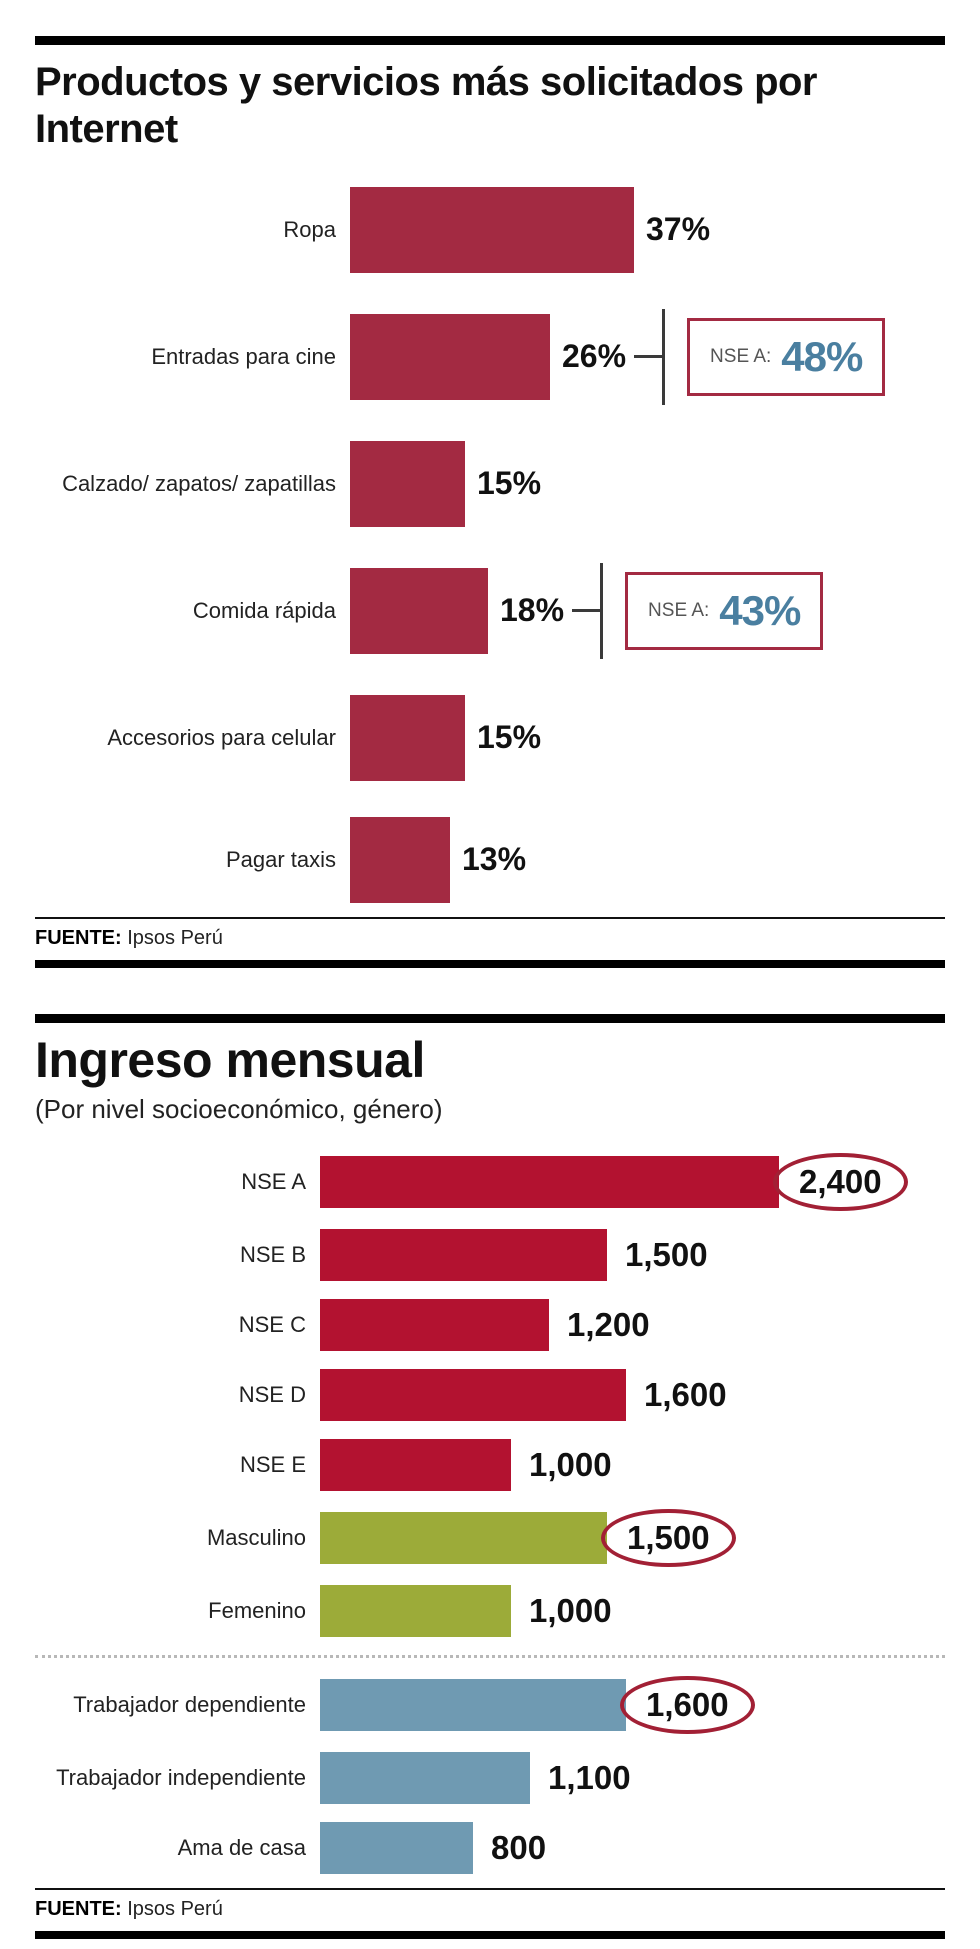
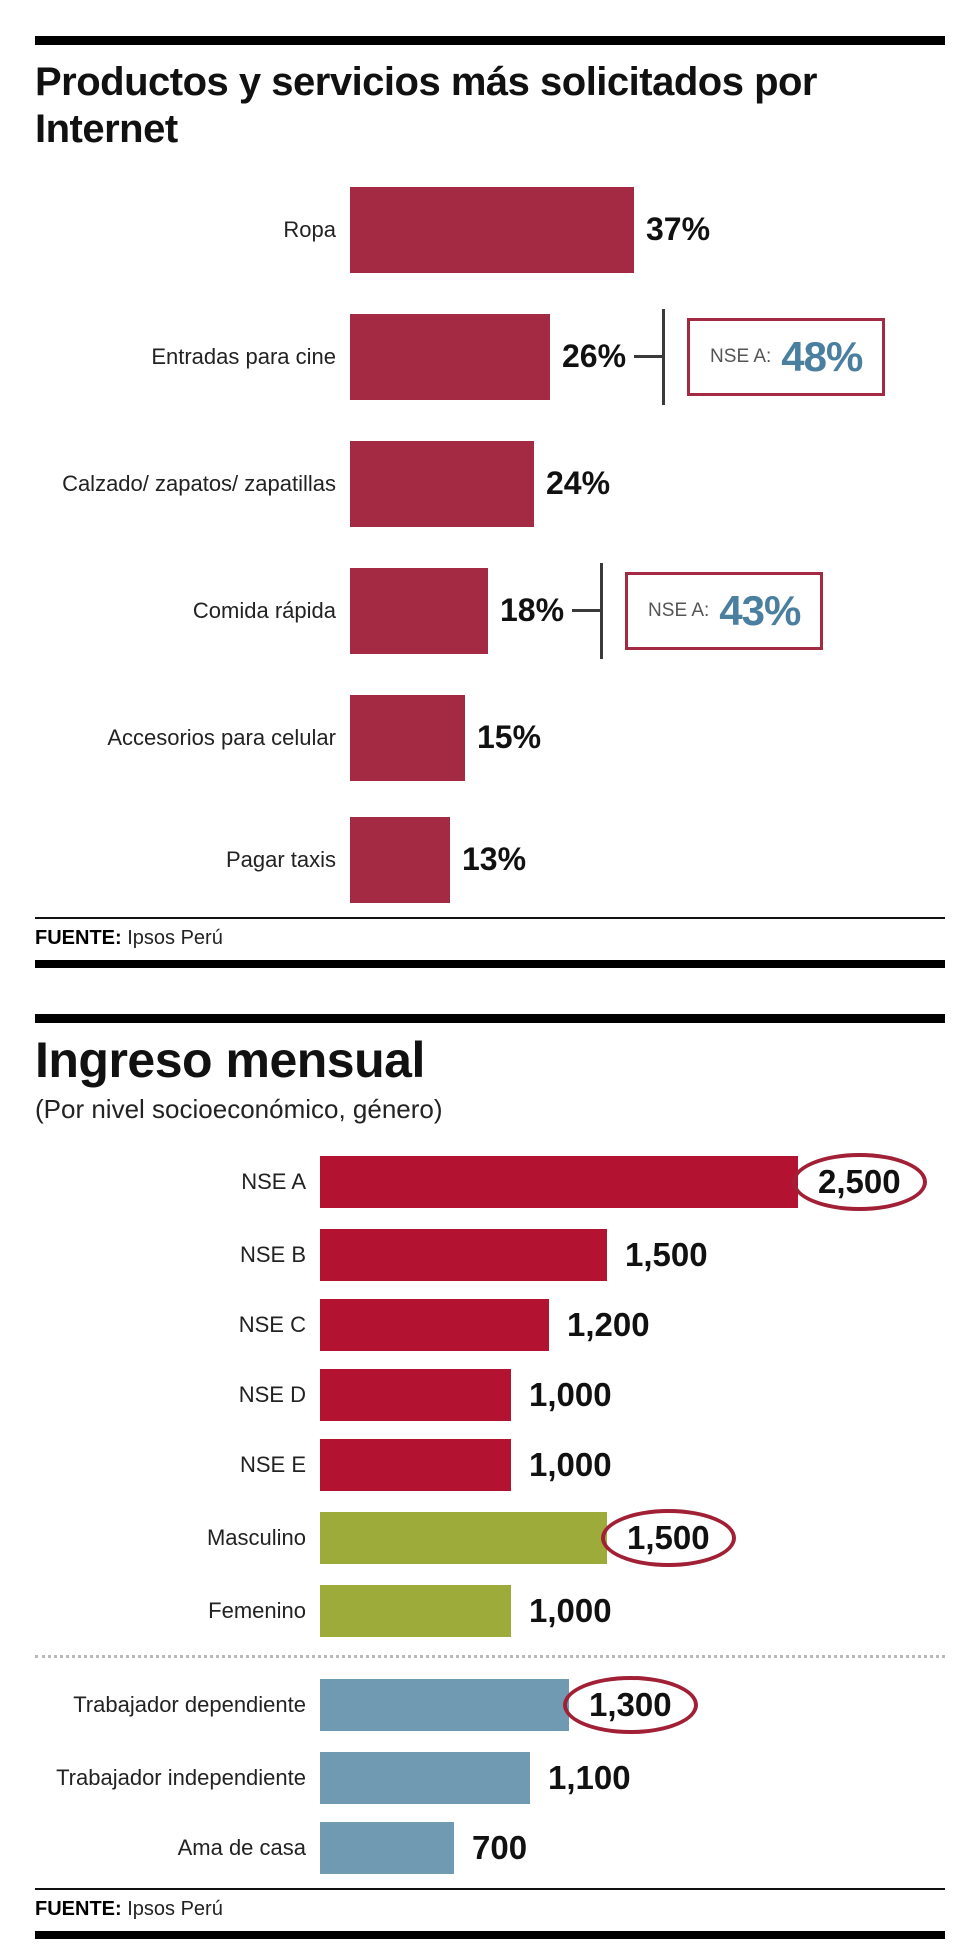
Productos y servicios más solicitados por Internet/Calzado/ zapatos/ zapatillas: 15% -> 24%
Ingreso mensual/NSE A: 2,400 -> 2,500
Ingreso mensual/NSE D: 1,600 -> 1,000
Ingreso mensual/Trabajador dependiente: 1,600 -> 1,300
Ingreso mensual/Ama de casa: 800 -> 700
